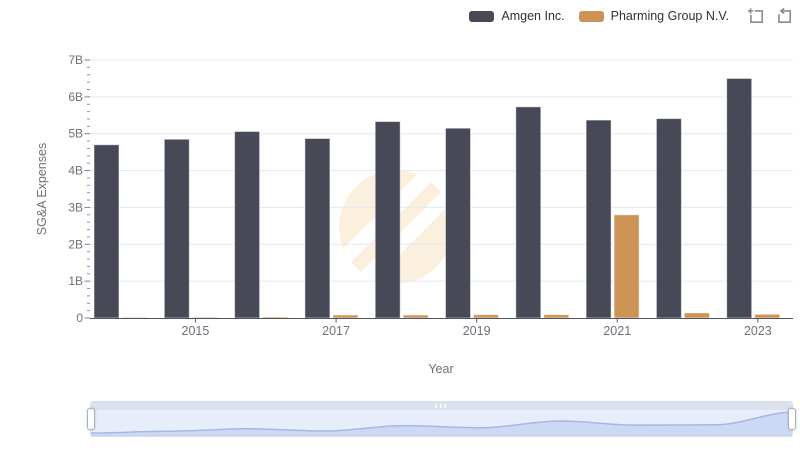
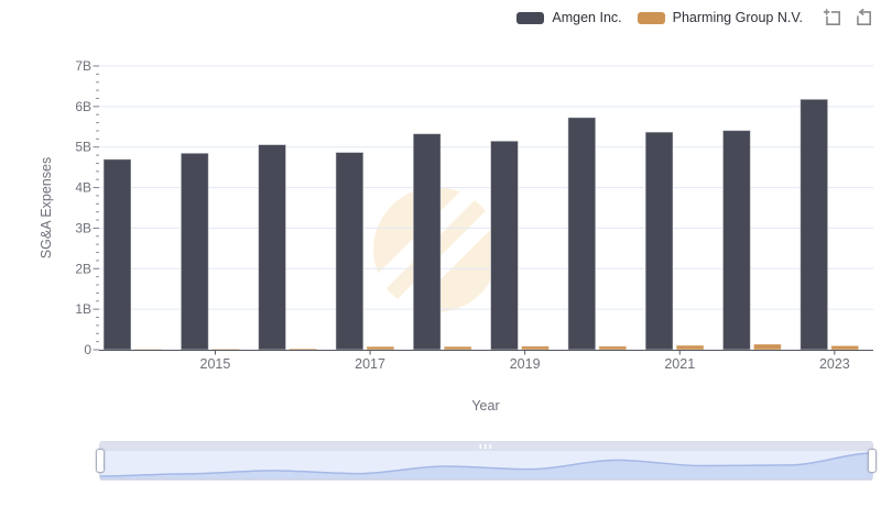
Pharming Group N.V./2021: 2.8B -> 0.1B
Amgen Inc./2023: 6.5B -> 6.2B
